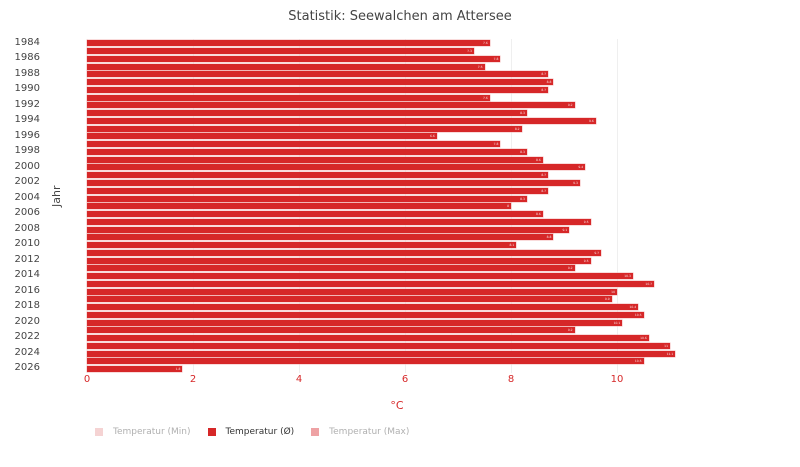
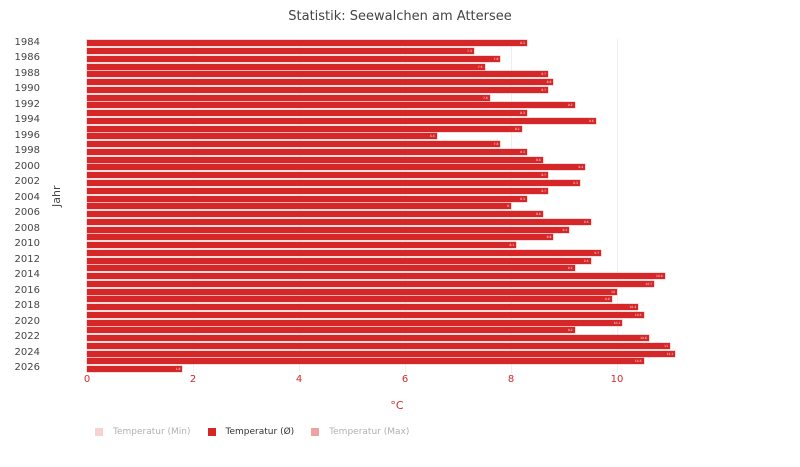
1984: 7.6 -> 8.3
2014: 10.3 -> 10.9
